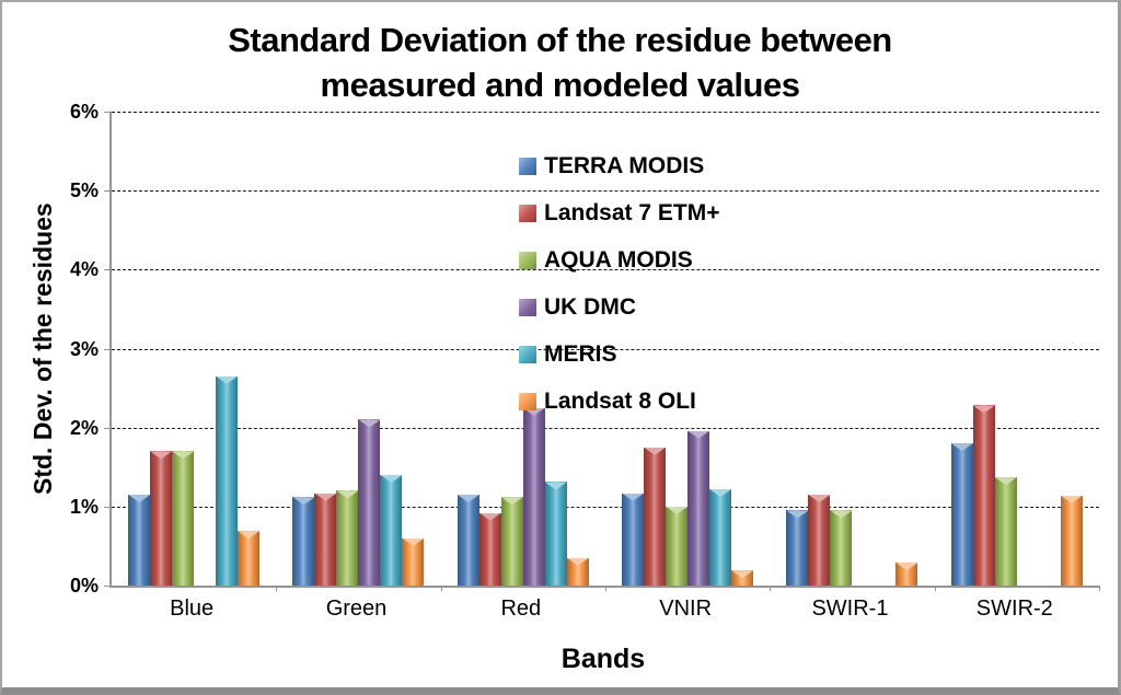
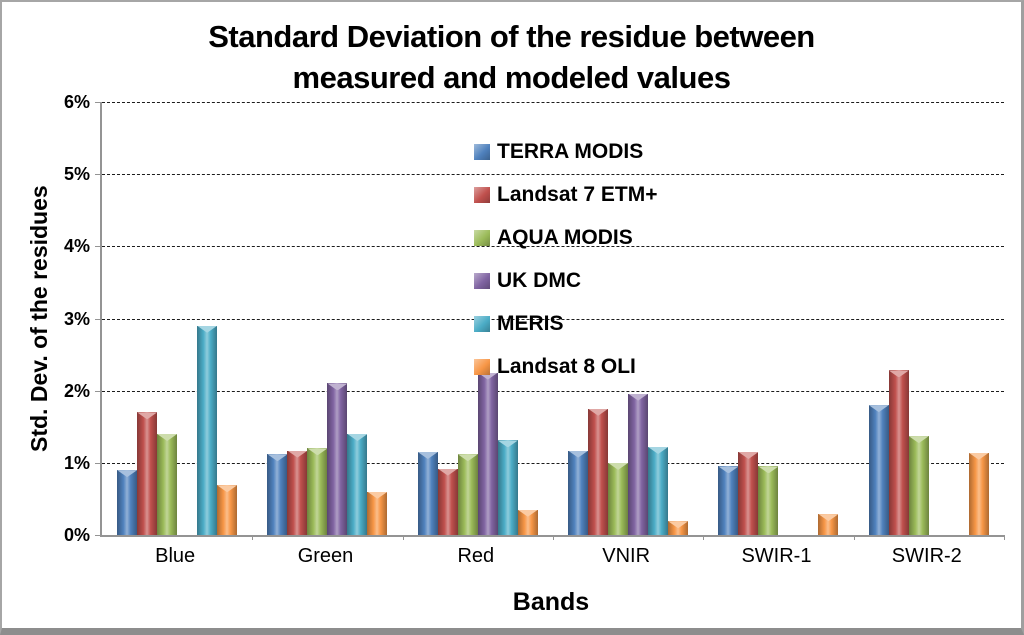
TERRA MODIS/Blue: 1.1% -> 0.9%
AQUA MODIS/Blue: 1.7% -> 1.4%
MERIS/Blue: 2.6% -> 2.9%
